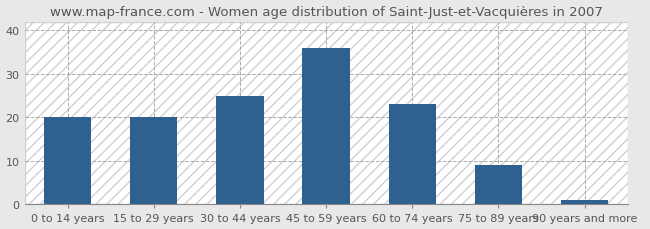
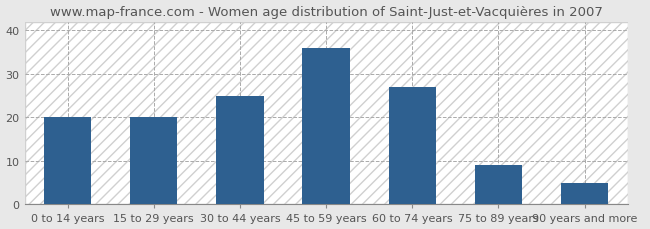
60 to 74 years: 23 -> 27
90 years and more: 1 -> 5
